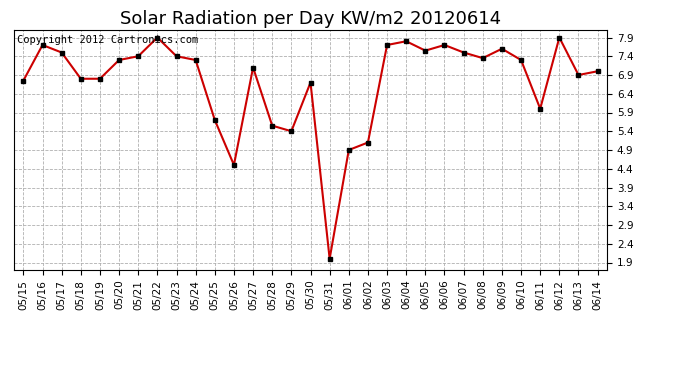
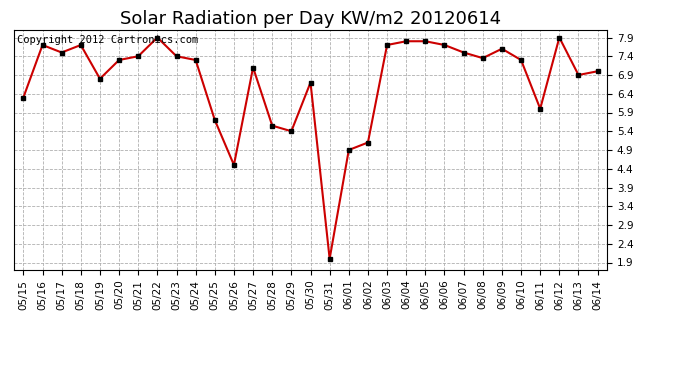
05/15: 6.75 -> 6.30
05/18: 6.80 -> 7.70
06/05: 7.55 -> 7.80
